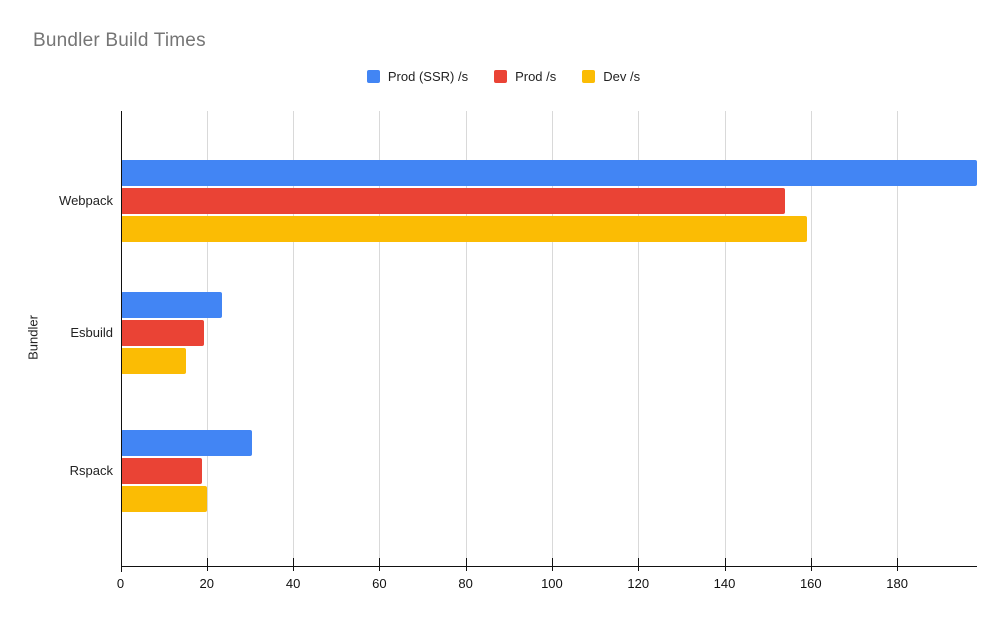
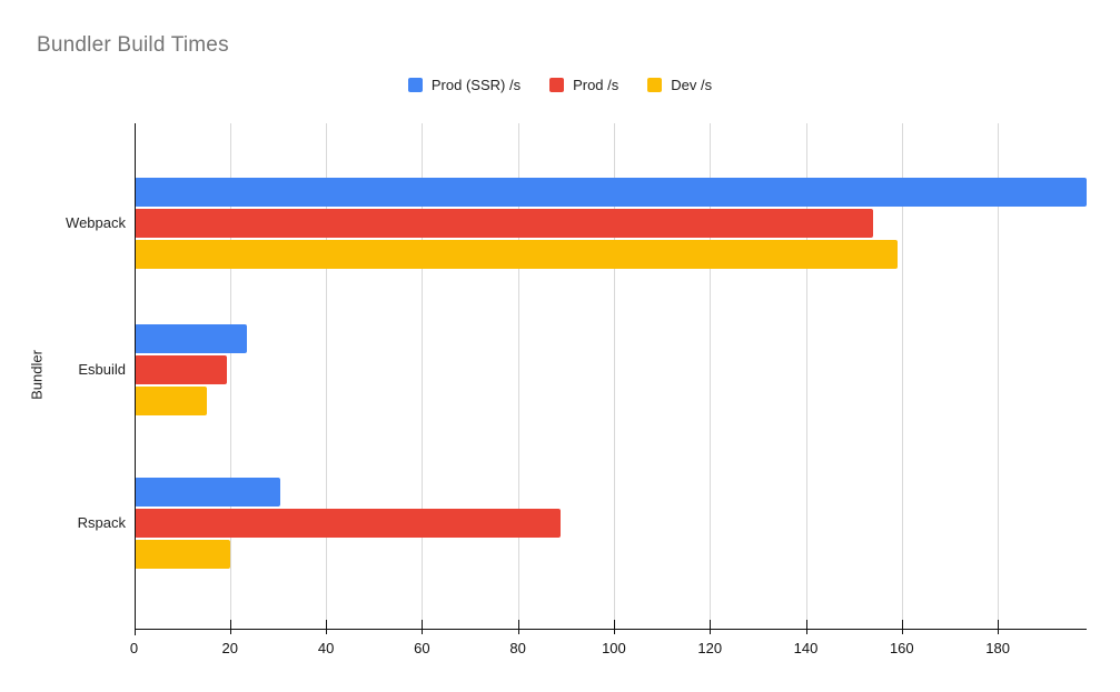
Prod /s/Rspack: 19 -> 89
